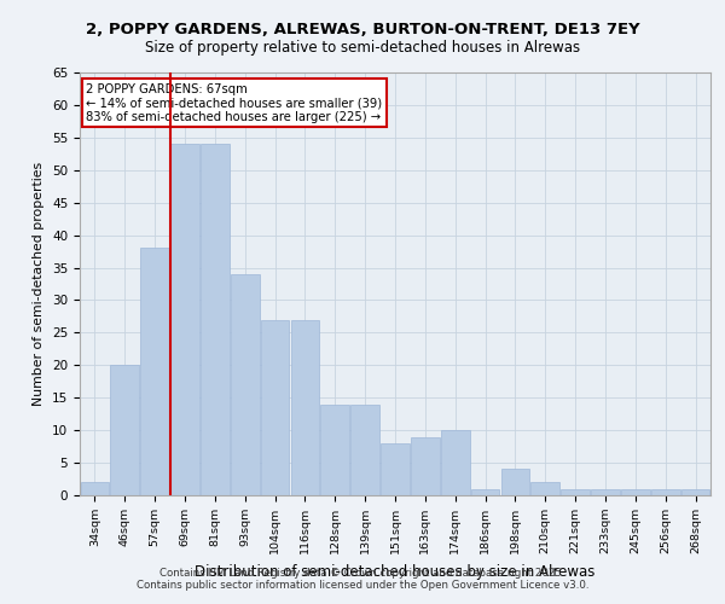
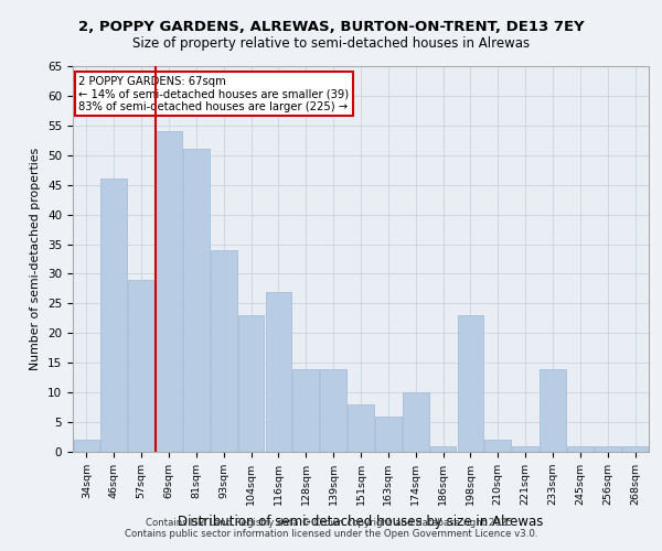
46sqm: 20 -> 46
57sqm: 38 -> 29
81sqm: 54 -> 51
104sqm: 27 -> 23
163sqm: 9 -> 6
198sqm: 4 -> 23
233sqm: 1 -> 14
